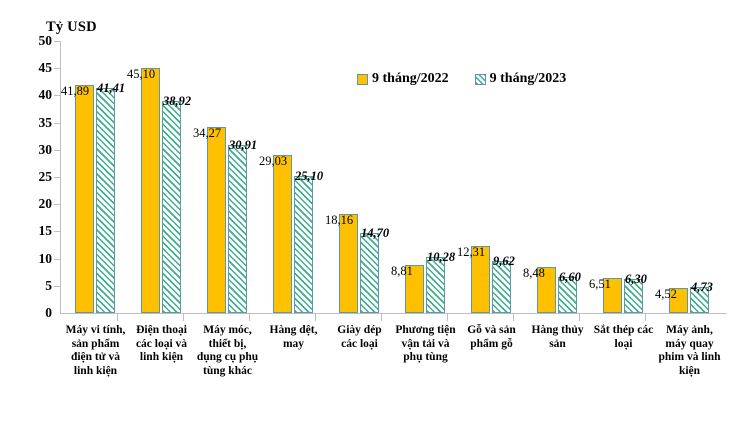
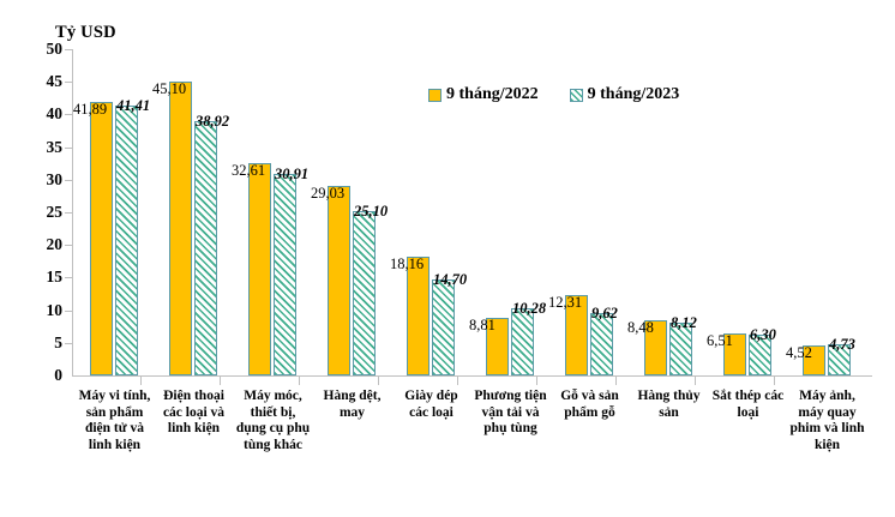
9 tháng/2022/Máy móc, thiết bị, dụng cụ phụ tùng khác: 34,27 -> 32,61
9 tháng/2023/Hàng thủy sản: 6,60 -> 8,12
